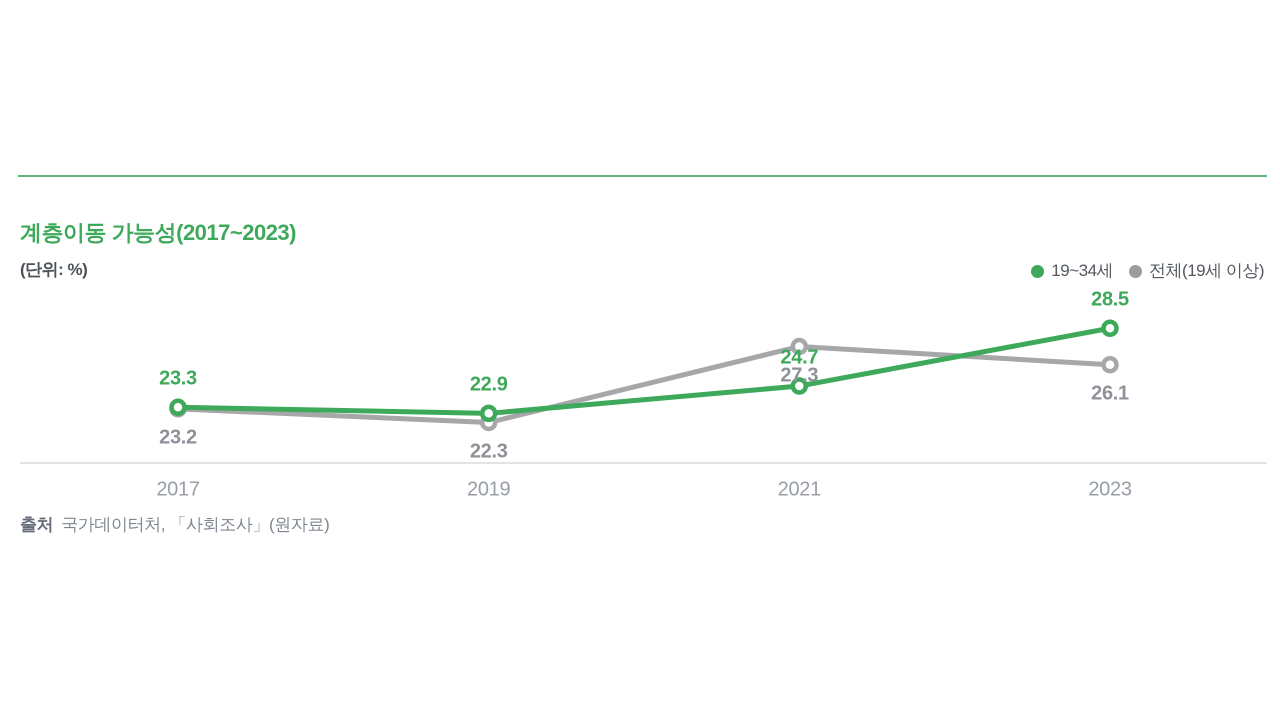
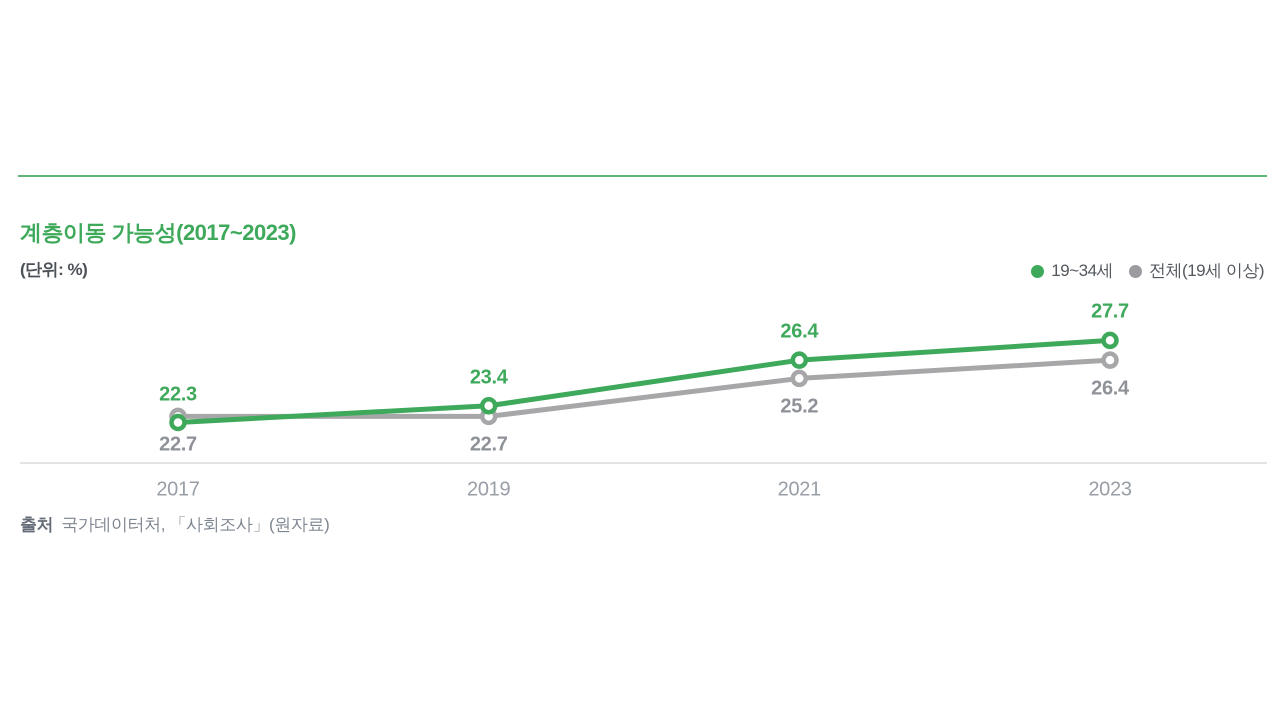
19~34세/2017: 23.3 -> 22.3
전체(19세 이상)/2017: 23.2 -> 22.7
19~34세/2019: 22.9 -> 23.4
전체(19세 이상)/2019: 22.3 -> 22.7
19~34세/2021: 24.7 -> 26.4
전체(19세 이상)/2021: 27.3 -> 25.2
19~34세/2023: 28.5 -> 27.7
전체(19세 이상)/2023: 26.1 -> 26.4
